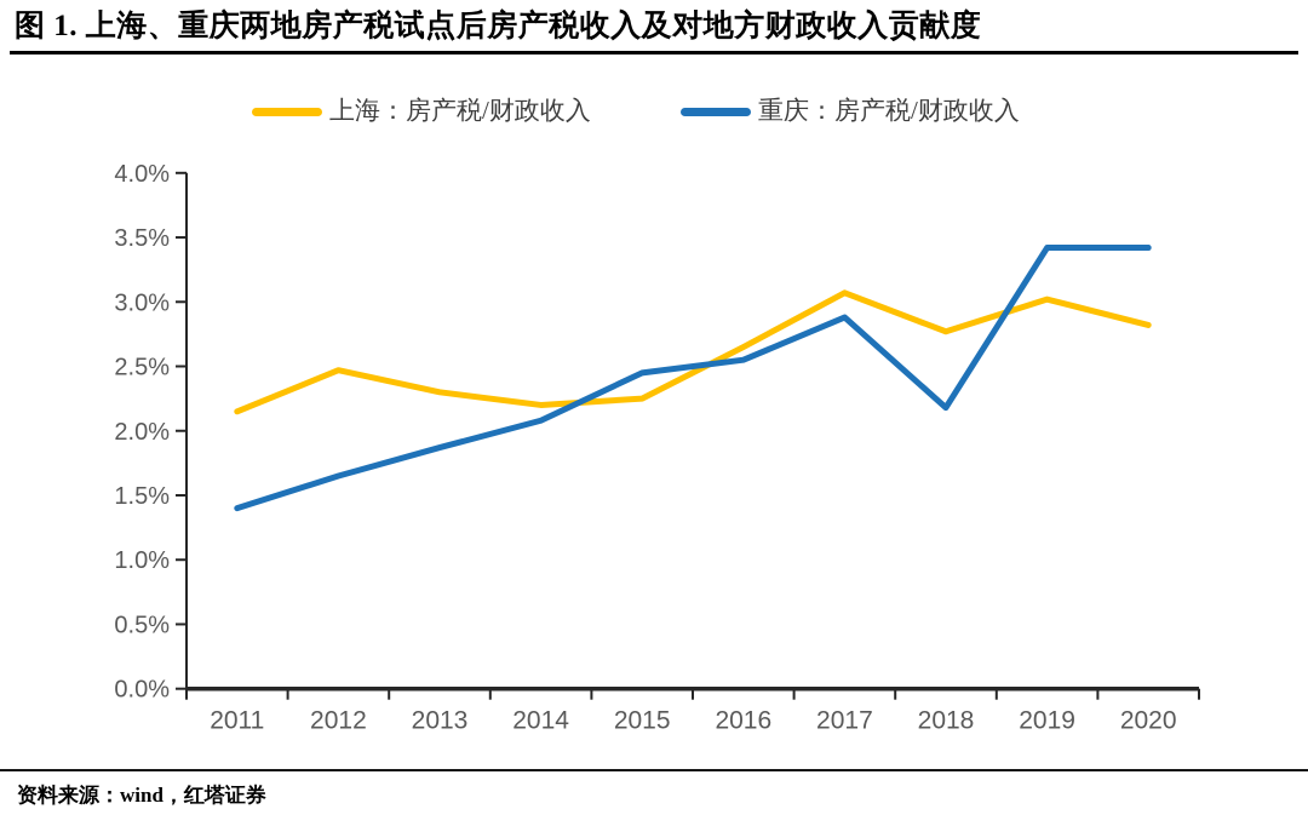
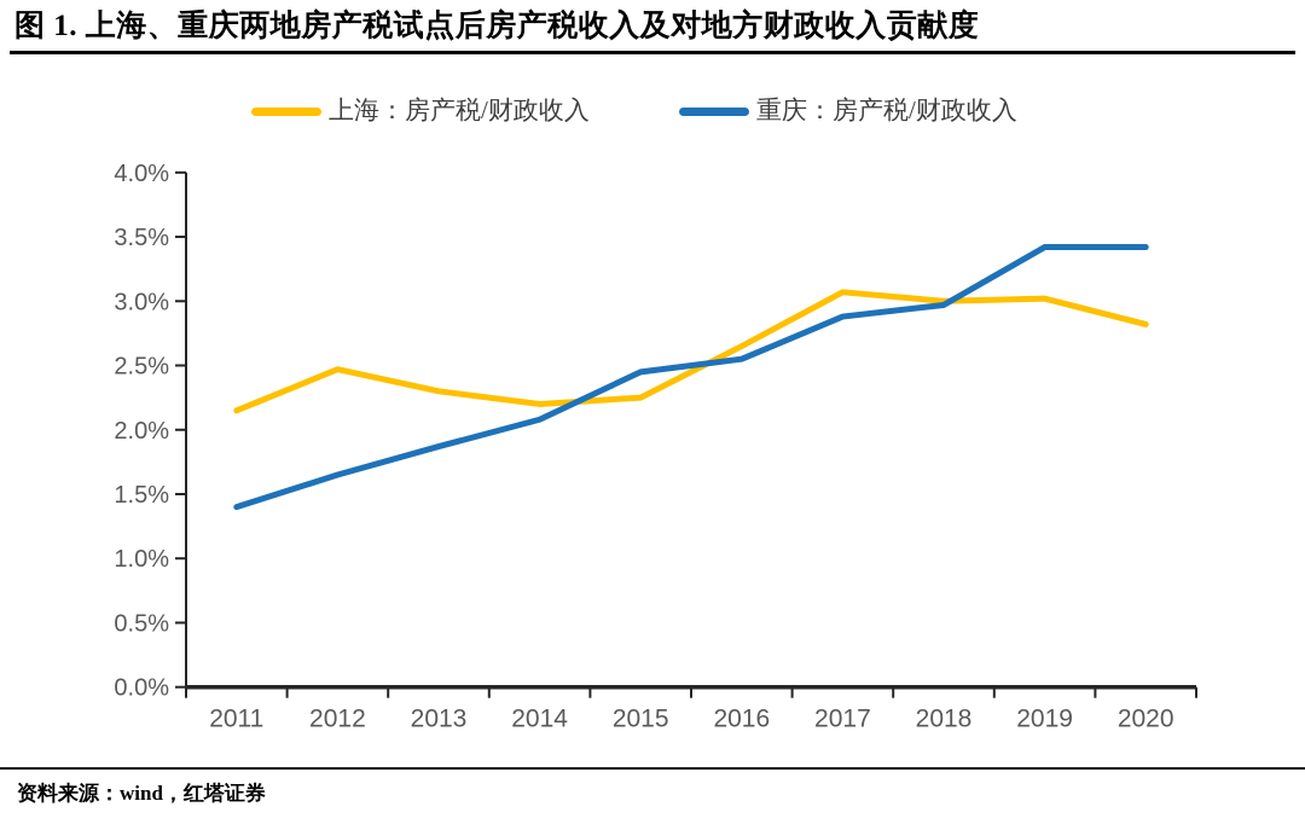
上海：房产税/财政收入/2018: 2.77% -> 3.00%
重庆：房产税/财政收入/2018: 2.18% -> 2.97%
